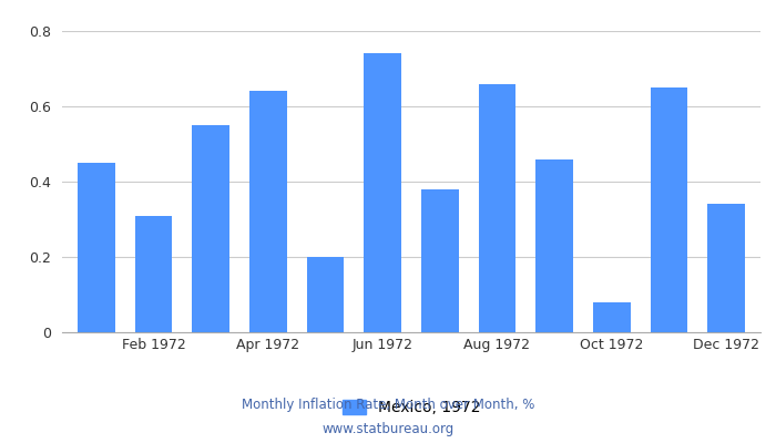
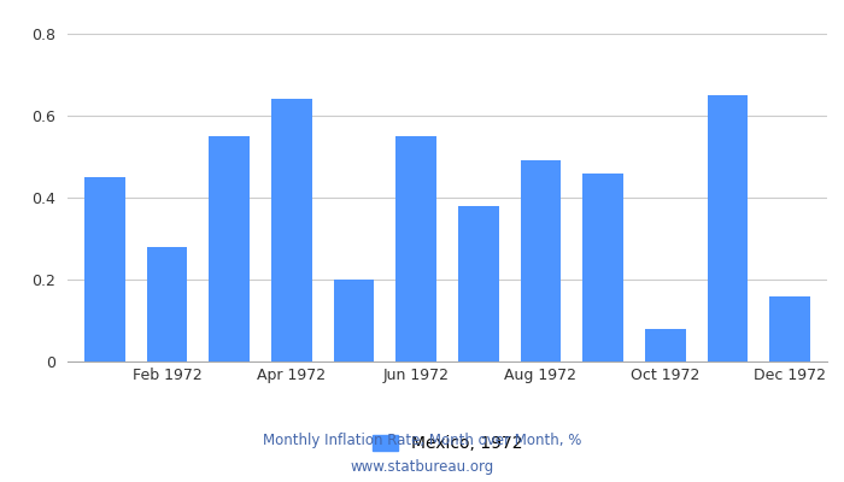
Feb 1972: 0.31 -> 0.28
Jun 1972: 0.74 -> 0.55
Aug 1972: 0.66 -> 0.49
Dec 1972: 0.34 -> 0.16
